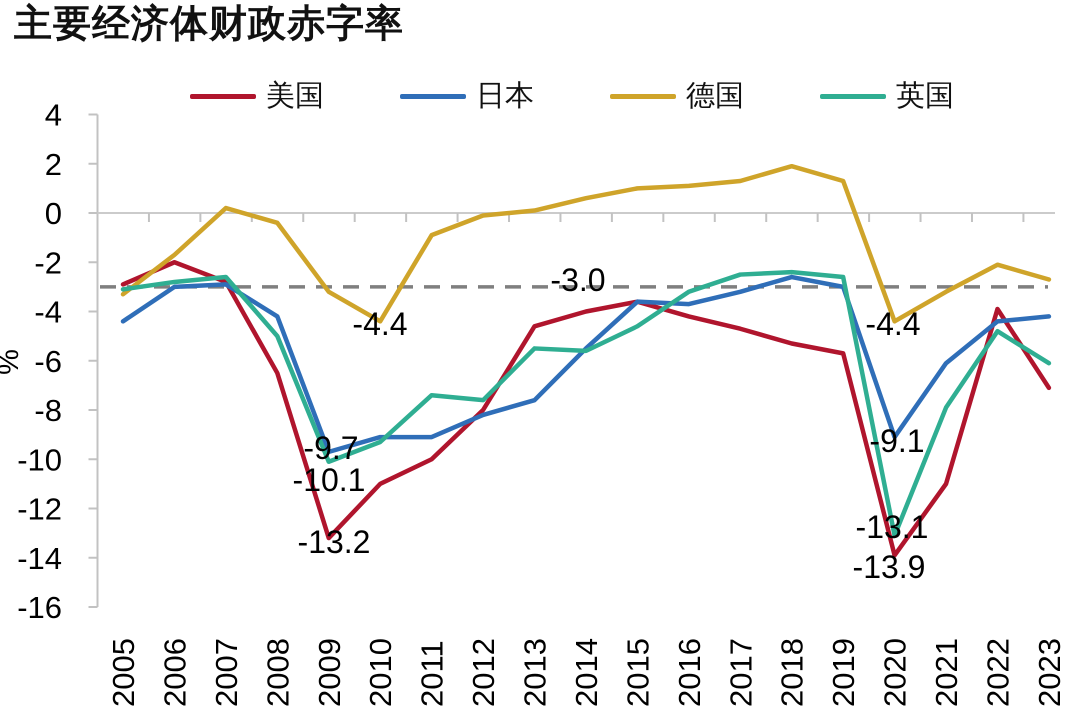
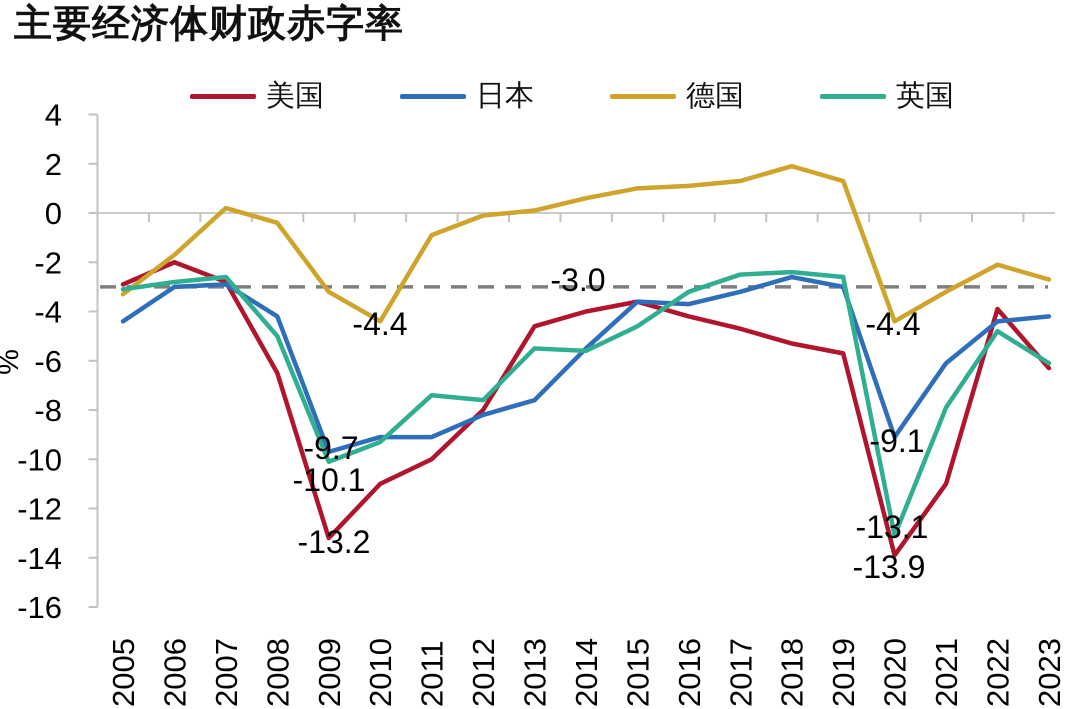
美国/2023: -7.1 -> -6.3
